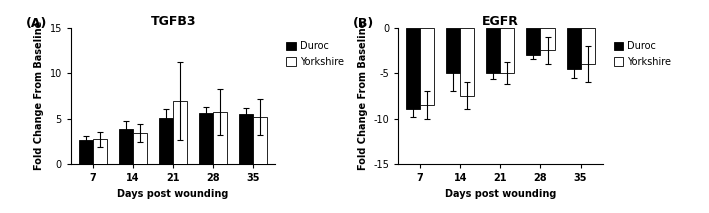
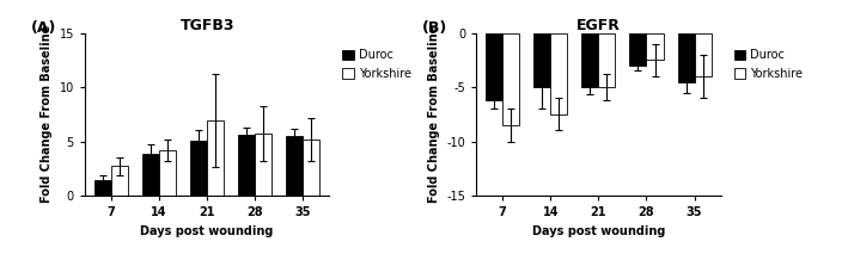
TGFB3/Duroc/7: 2.6 -> 1.4
TGFB3/Yorkshire/14: 3.4 -> 4.2
EGFR/Duroc/7: -9.0 -> -6.2
